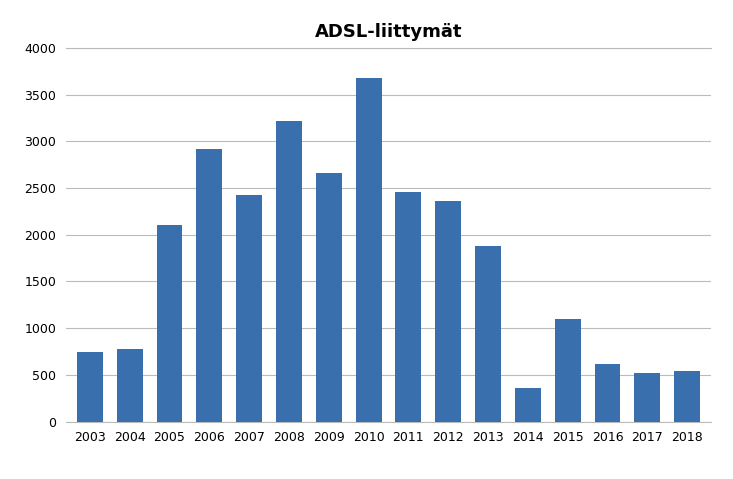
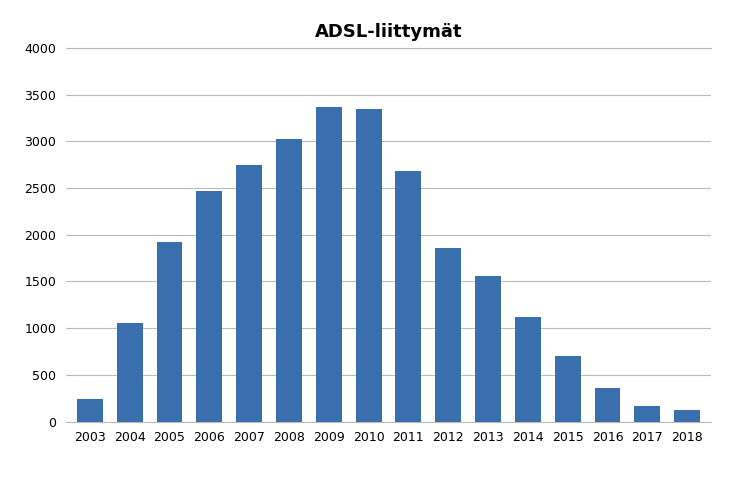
2003: 740 -> 240
2004: 780 -> 1060
2005: 2100 -> 1920
2006: 2920 -> 2470
2007: 2420 -> 2750
2008: 3220 -> 3020
2009: 2660 -> 3360
2010: 3680 -> 3350
2011: 2460 -> 2680
2012: 2360 -> 1860
2013: 1880 -> 1560
2014: 360 -> 1120
2015: 1100 -> 700
2016: 620 -> 360
2017: 520 -> 160
2018: 540 -> 120
